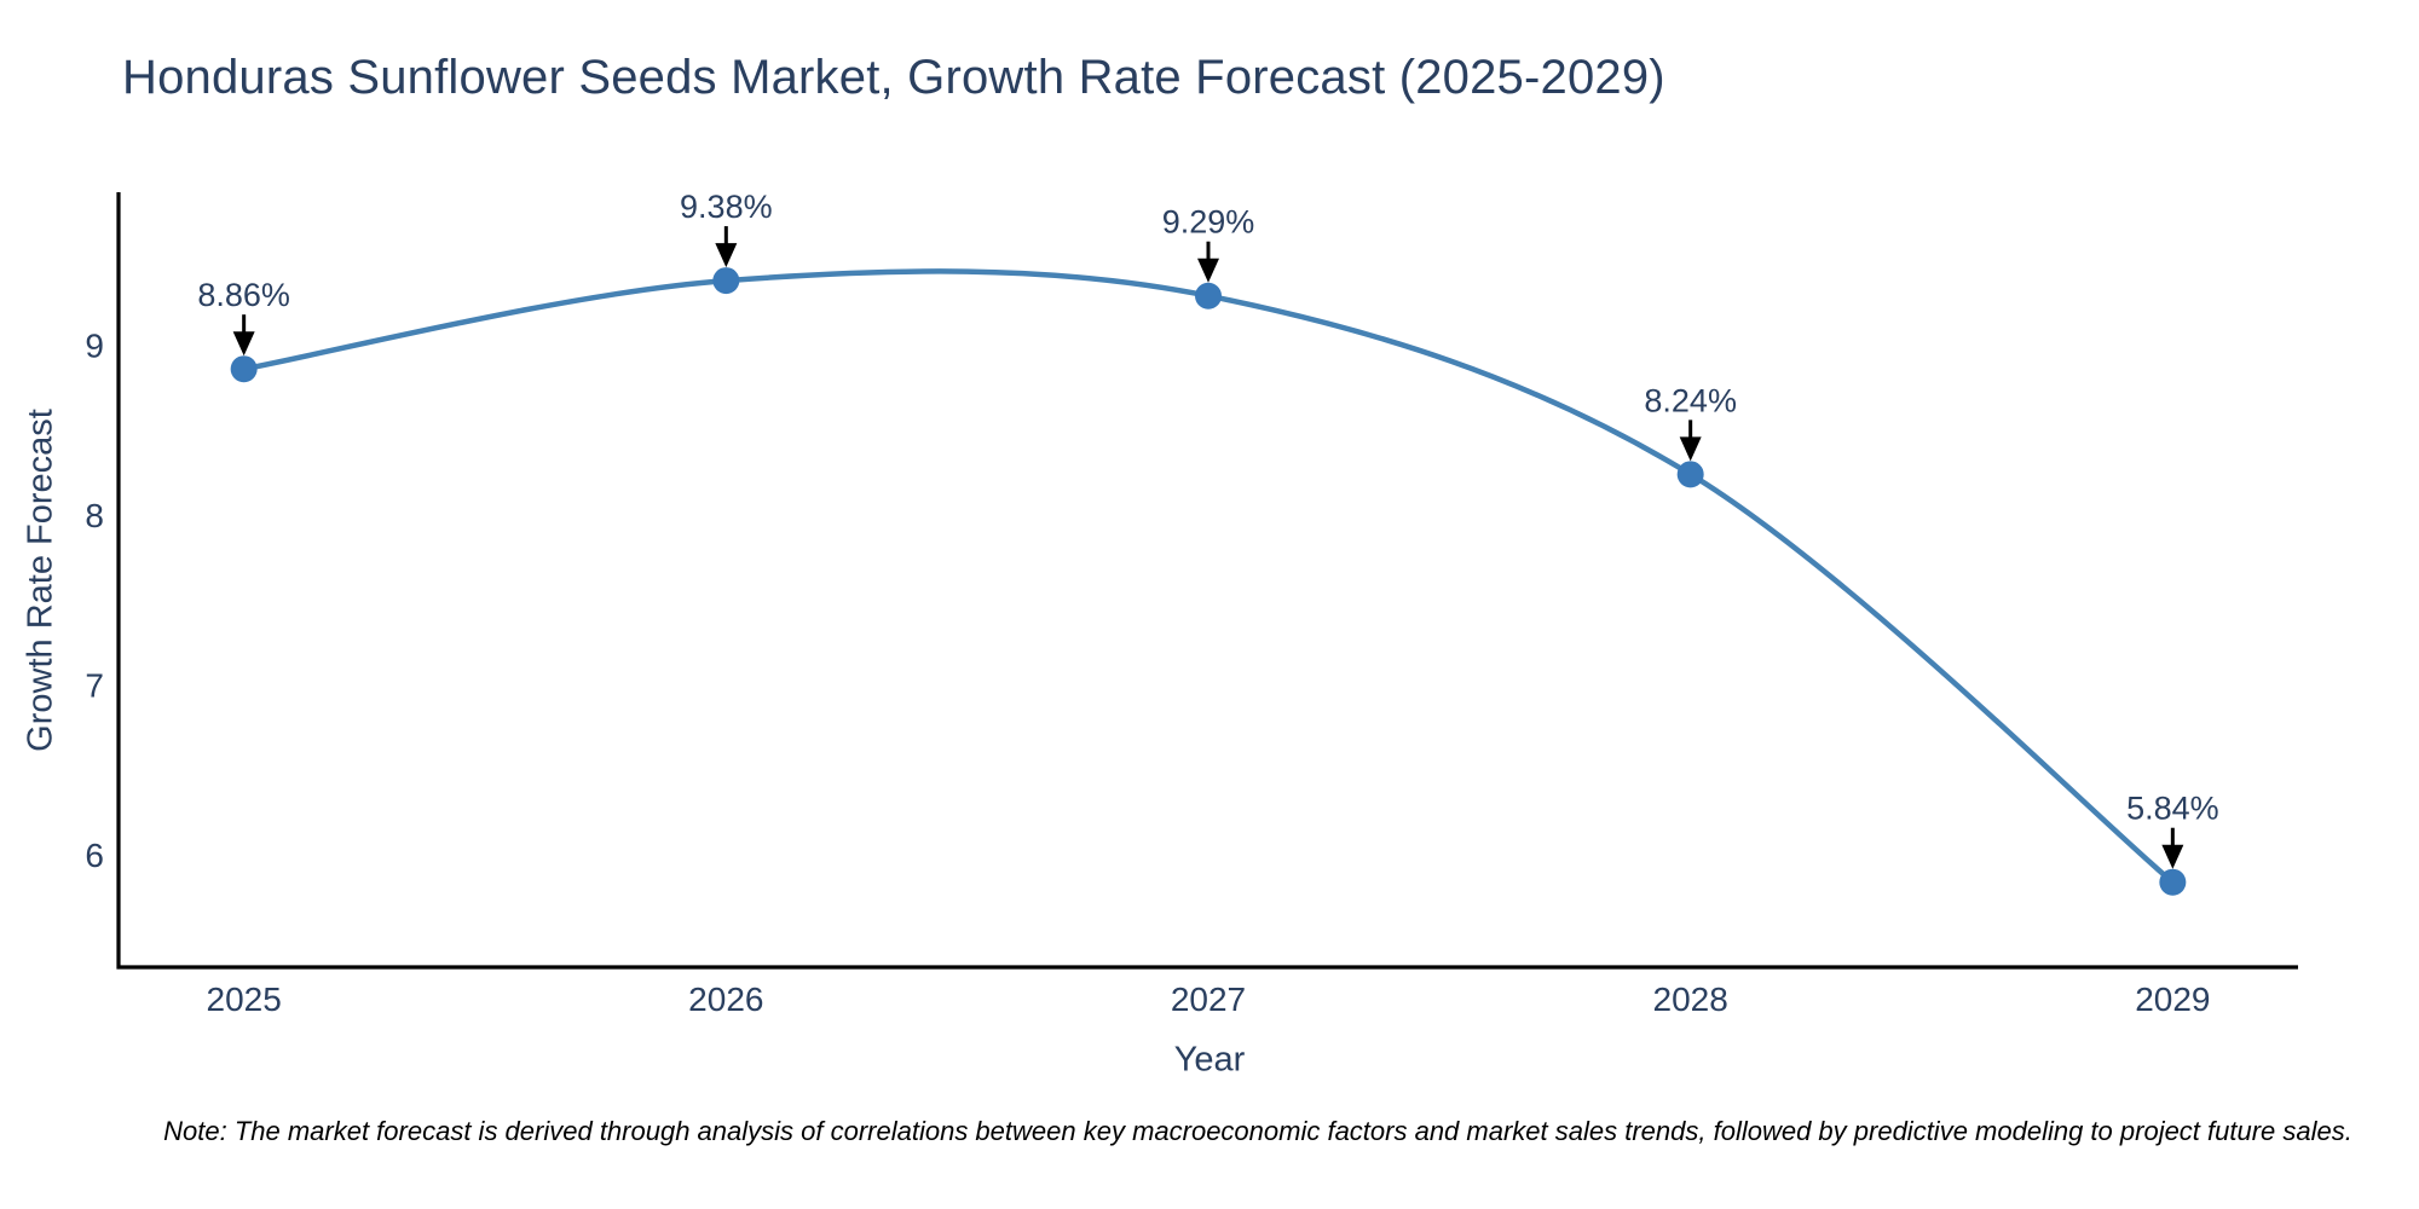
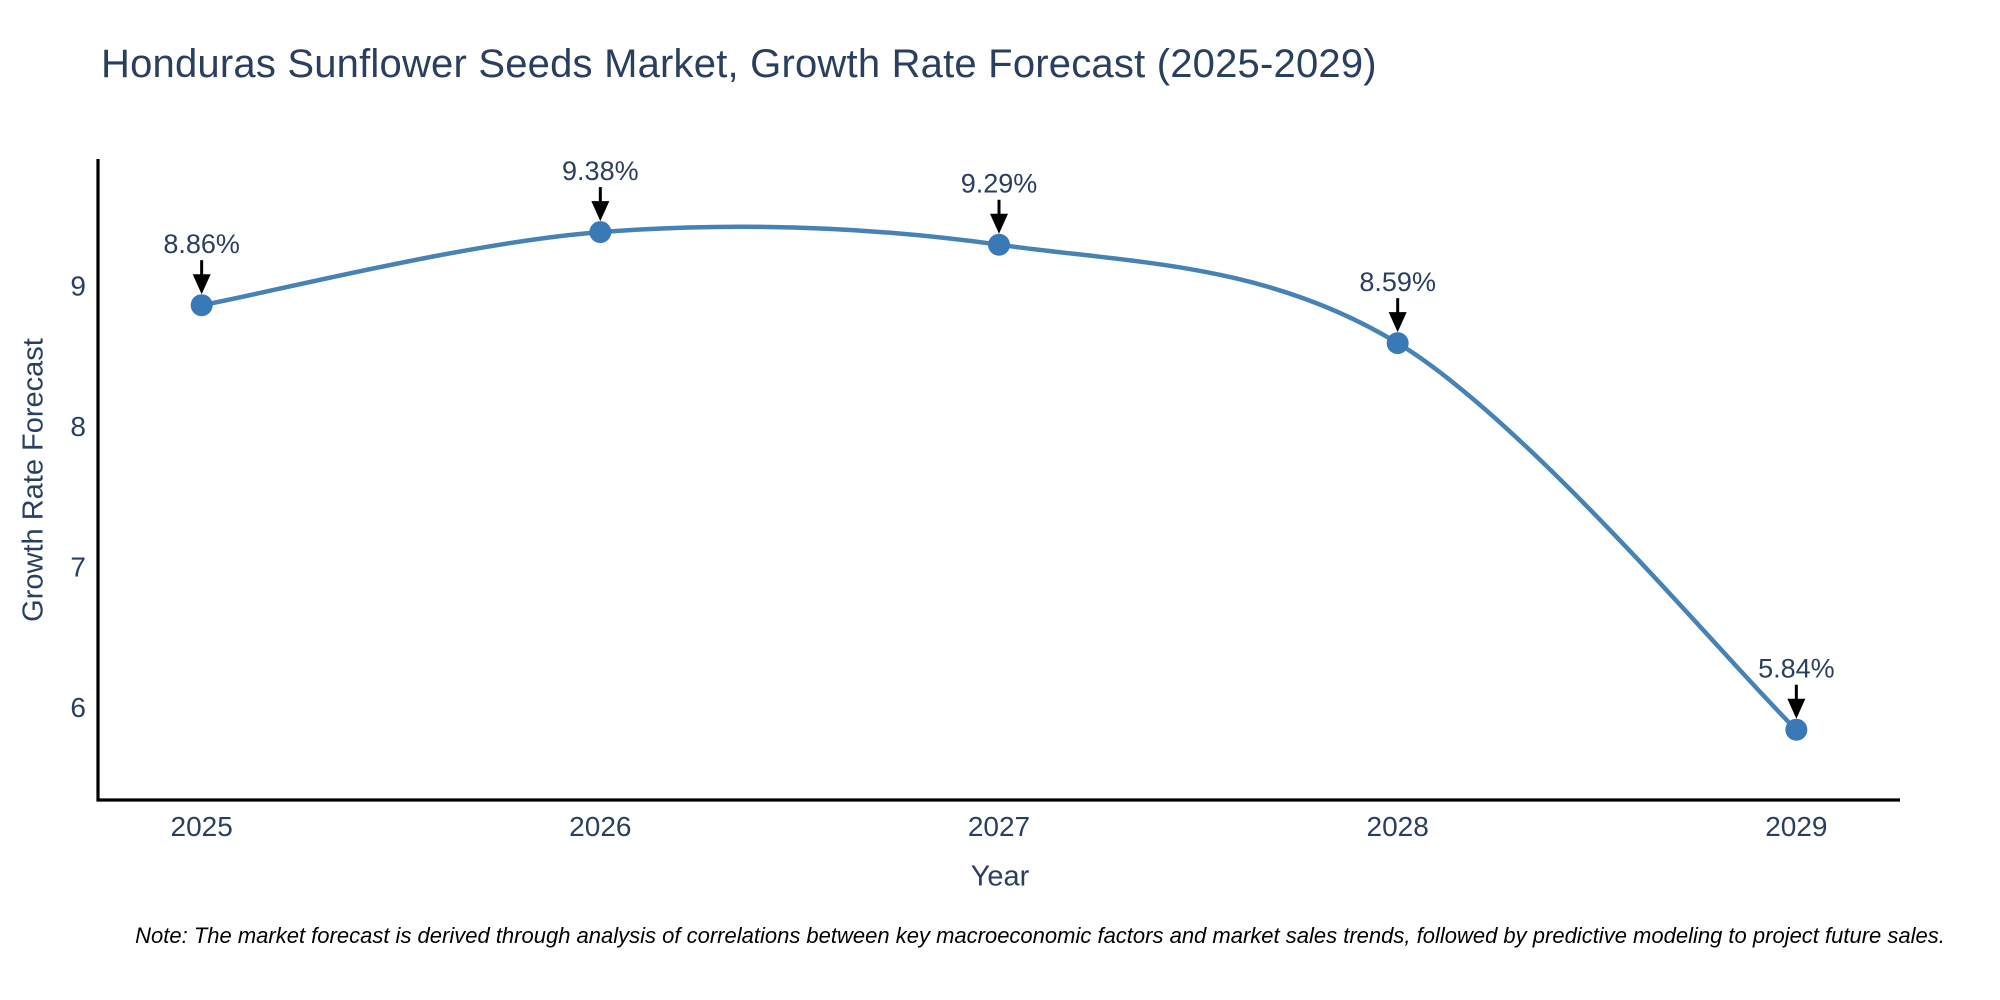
2028: 8.24% -> 8.59%
